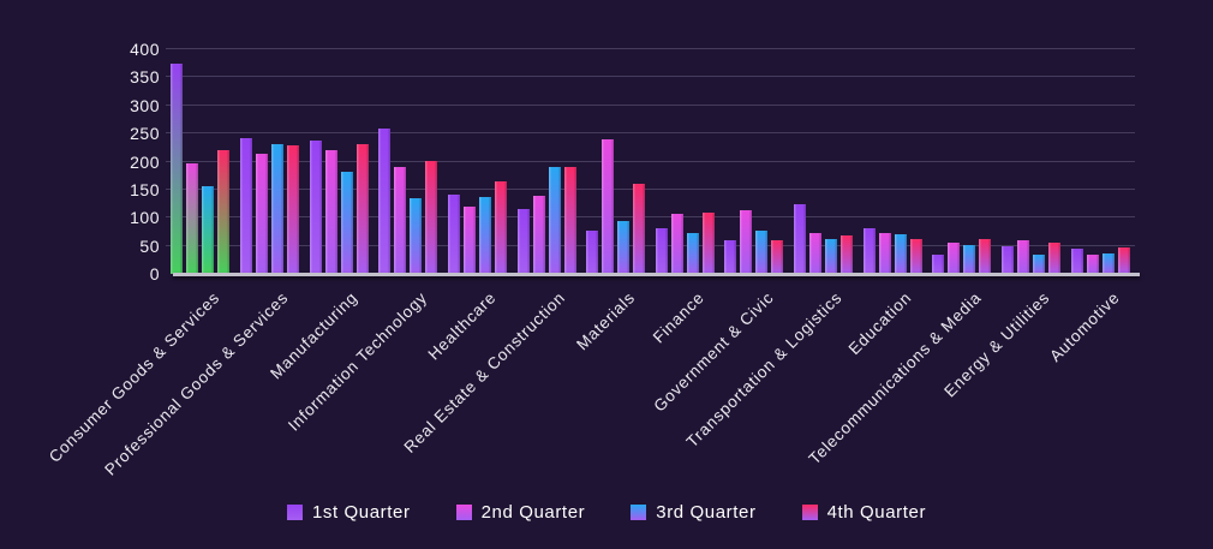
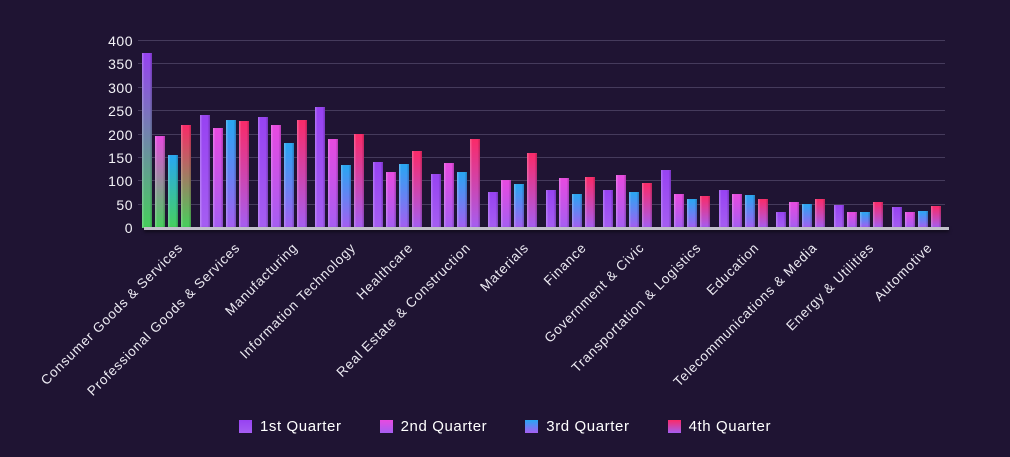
3rd Quarter/Real Estate & Construction: 190 -> 120
2nd Quarter/Materials: 240 -> 100
1st Quarter/Government & Civic: 60 -> 80
4th Quarter/Government & Civic: 60 -> 100
2nd Quarter/Energy & Utilities: 60 -> 40
